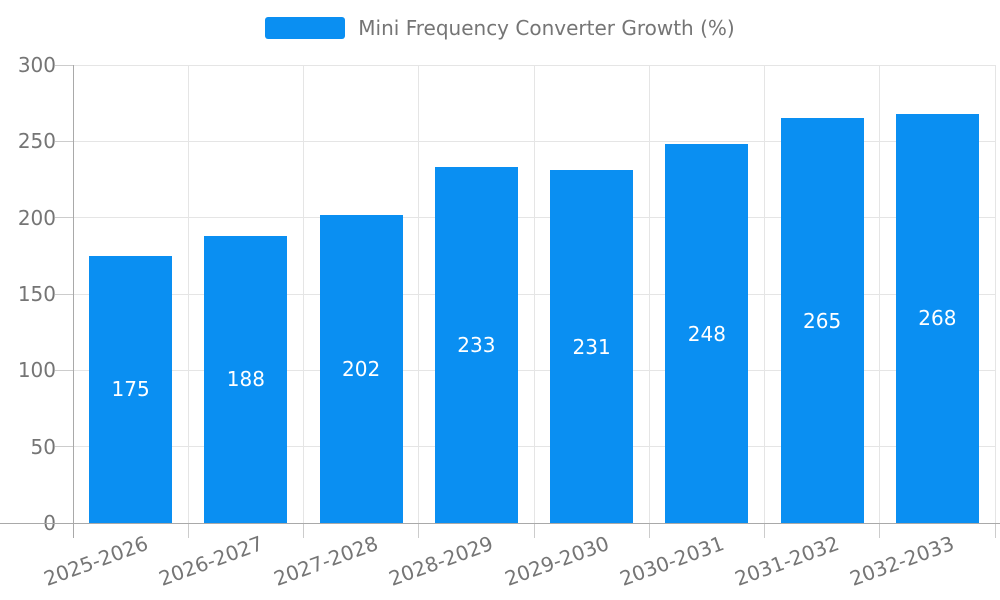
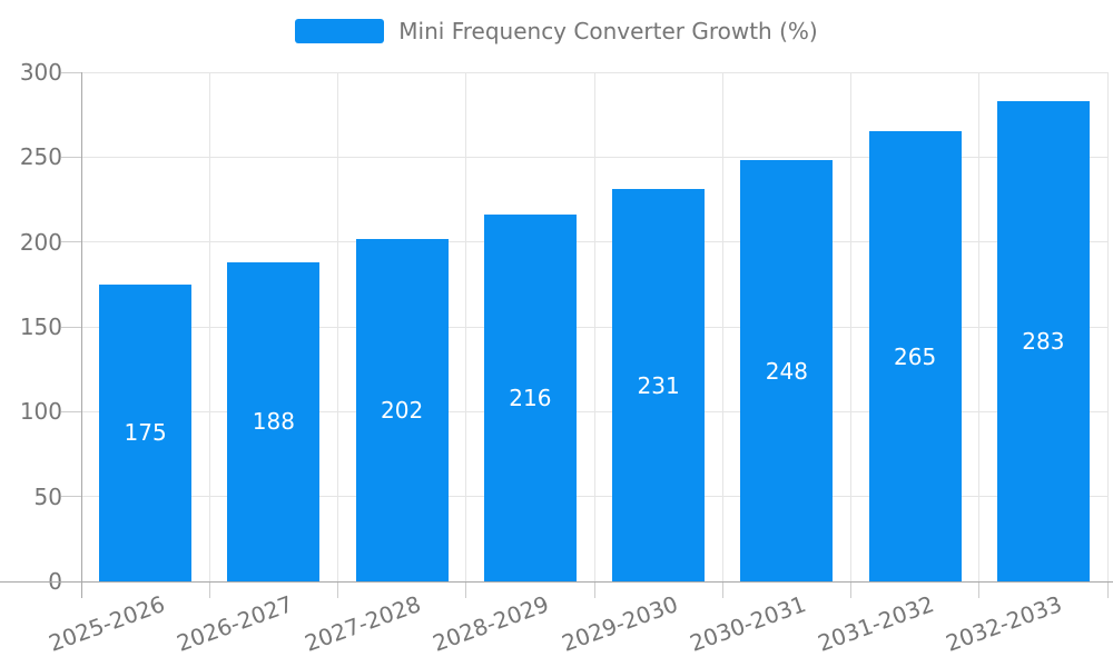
2028-2029: 233 -> 216
2032-2033: 268 -> 283
